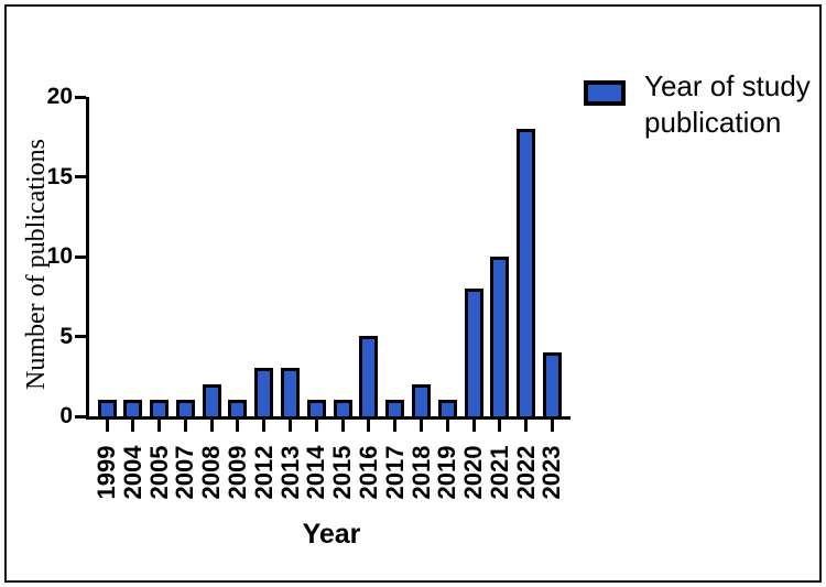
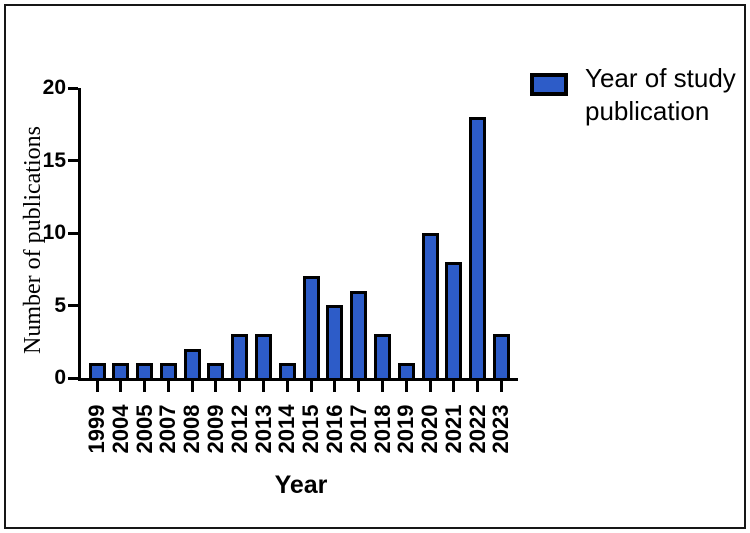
2015: 1 -> 7
2017: 1 -> 6
2018: 2 -> 3
2020: 8 -> 10
2021: 10 -> 8
2023: 4 -> 3
